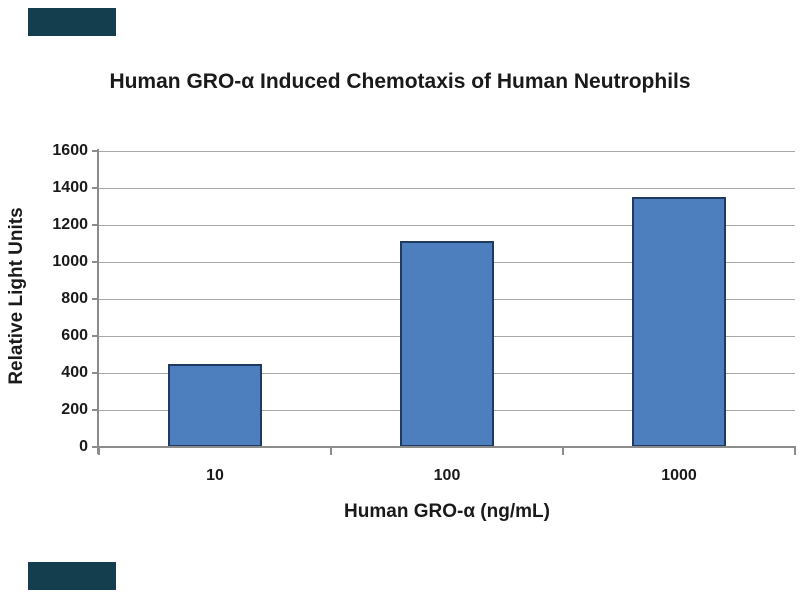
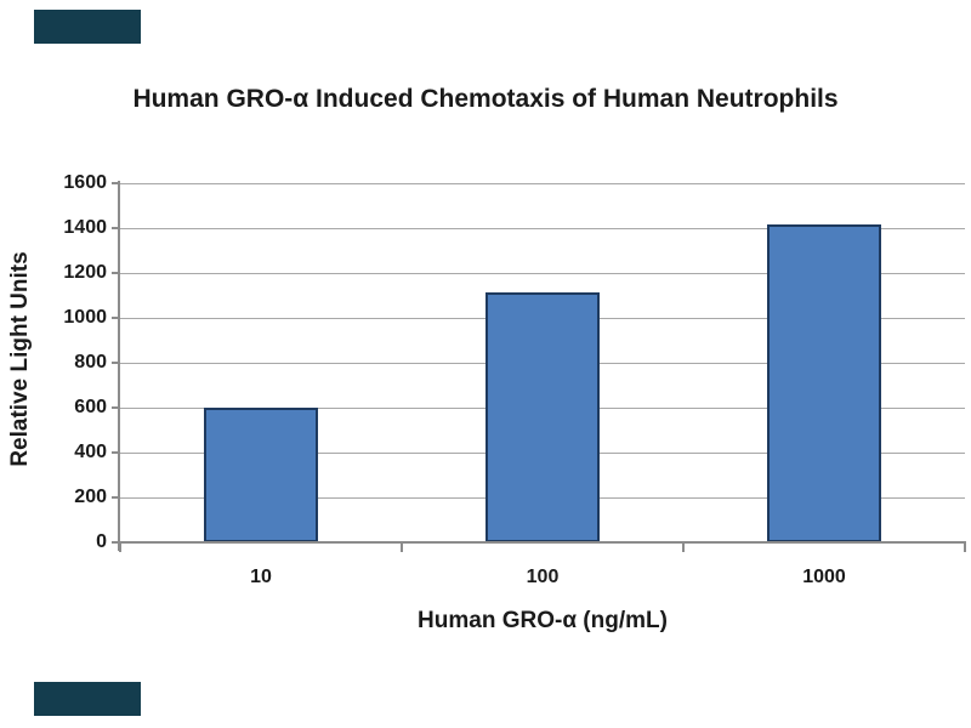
10: 450 -> 600
1000: 1350 -> 1420
